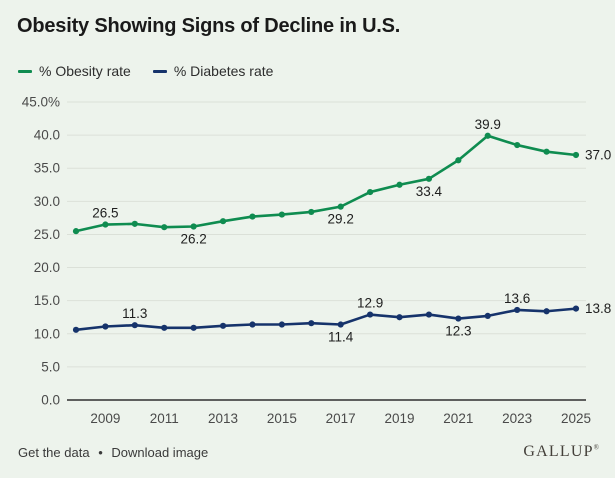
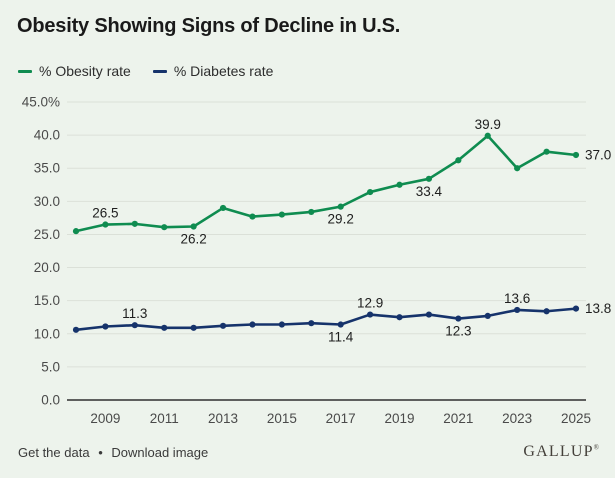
% Obesity rate/2013: 27% -> 29%
% Obesity rate/2023: 38% -> 35%
